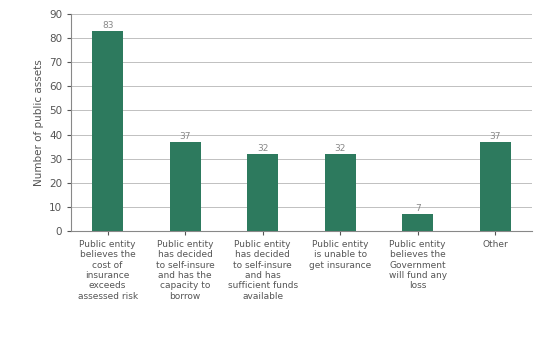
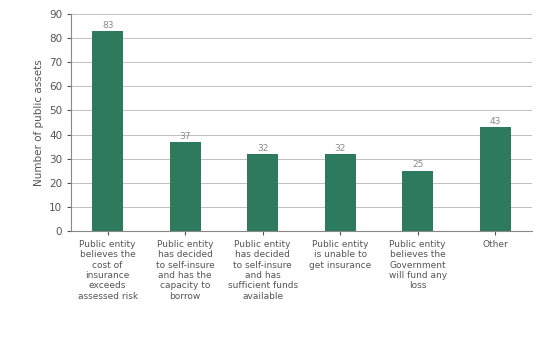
Public entity believes the Government will fund any loss: 7 -> 25
Other: 37 -> 43
